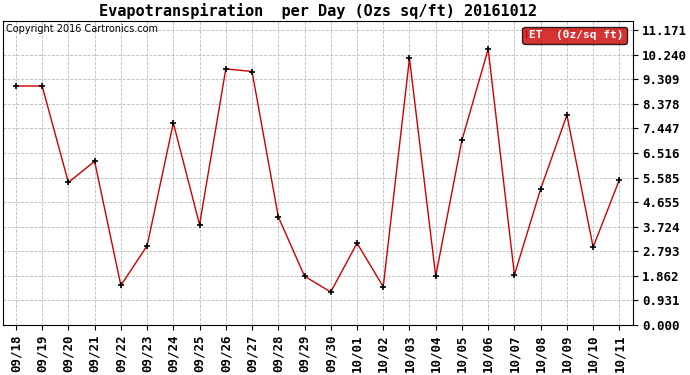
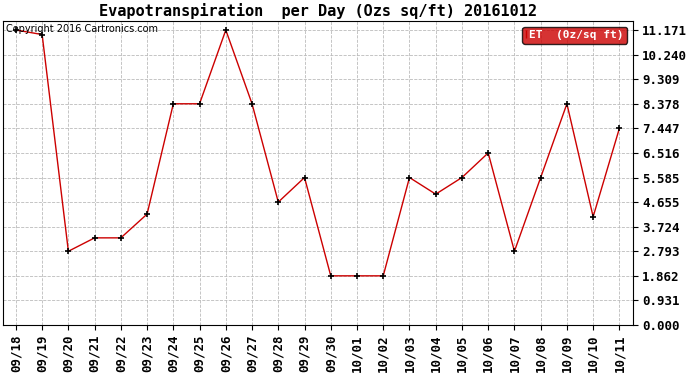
09/18: 9.05 -> 11.17
09/19: 9.05 -> 11.00
09/20: 5.40 -> 2.79
09/21: 6.20 -> 3.30
09/22: 1.50 -> 3.30
09/23: 3.00 -> 4.20
09/24: 7.65 -> 8.38
09/25: 3.80 -> 8.38
09/26: 9.70 -> 11.17
09/27: 9.60 -> 8.38
09/28: 4.10 -> 4.66
09/29: 1.85 -> 5.58
09/30: 1.25 -> 1.86
10/01: 3.10 -> 1.86
10/02: 1.45 -> 1.86
10/03: 10.10 -> 5.58
10/04: 1.85 -> 4.96
10/05: 7.00 -> 5.58
10/06: 10.45 -> 6.52
10/07: 1.90 -> 2.79
10/08: 5.15 -> 5.58
10/09: 7.95 -> 8.38
10/10: 2.95 -> 4.10
10/11: 5.50 -> 7.45
